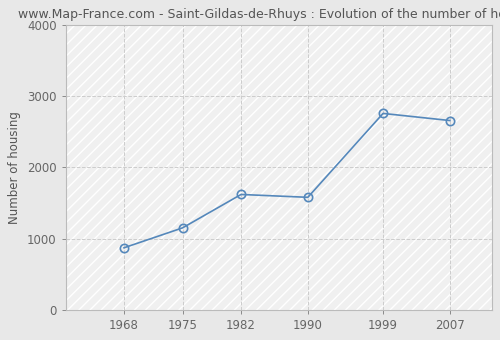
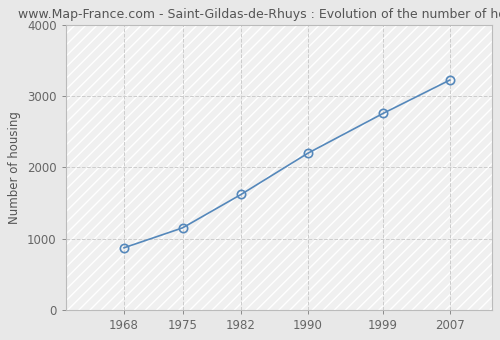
1990: 1580 -> 2200
2007: 2660 -> 3230
